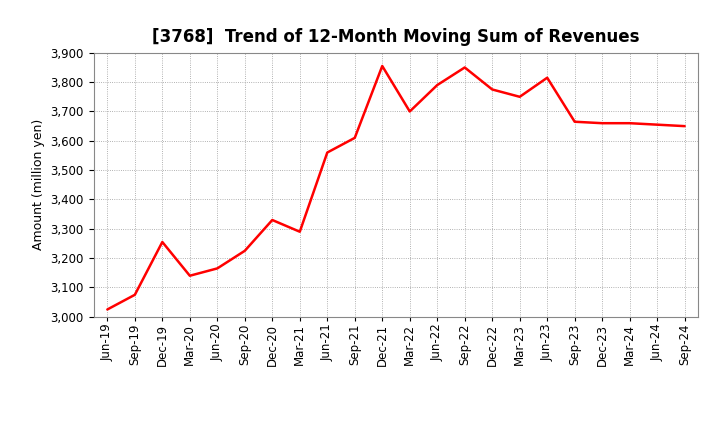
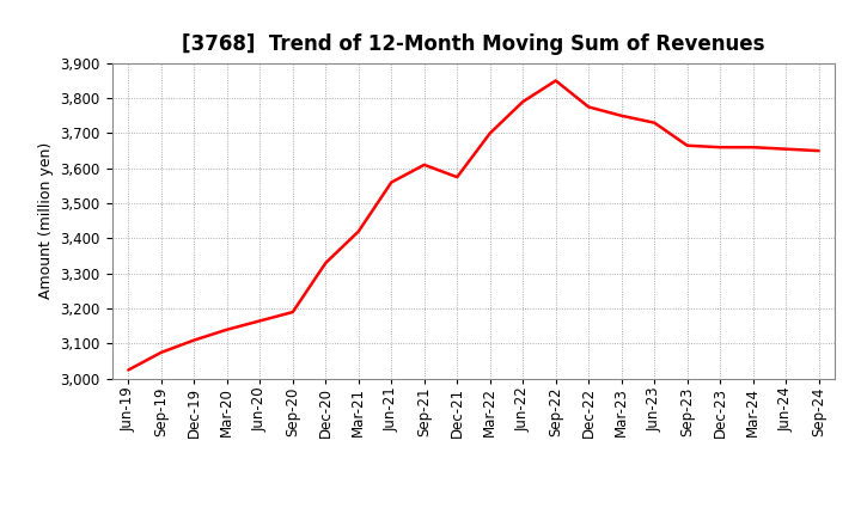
Dec-19: 3,255 -> 3,110
Sep-20: 3,225 -> 3,190
Mar-21: 3,290 -> 3,420
Dec-21: 3,855 -> 3,575
Jun-23: 3,815 -> 3,730
